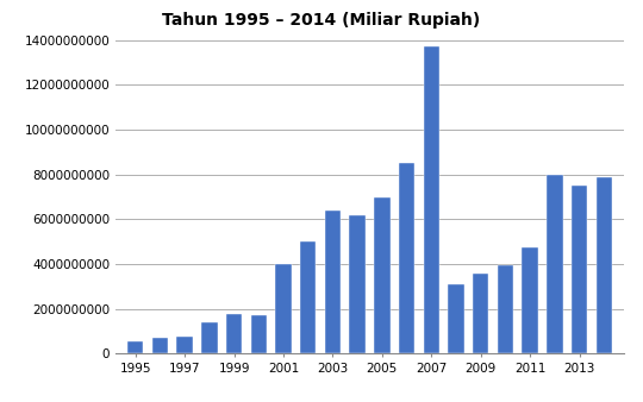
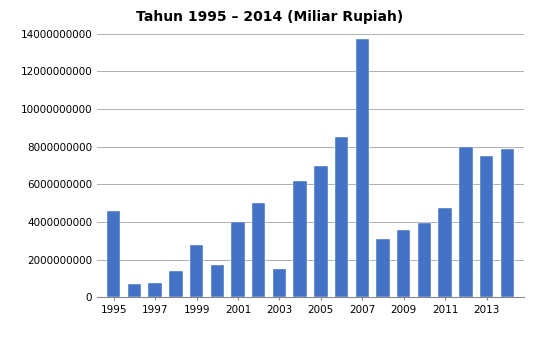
1995: 600000000 -> 4600000000
1999: 1800000000 -> 2800000000
2003: 6400000000 -> 1500000000
